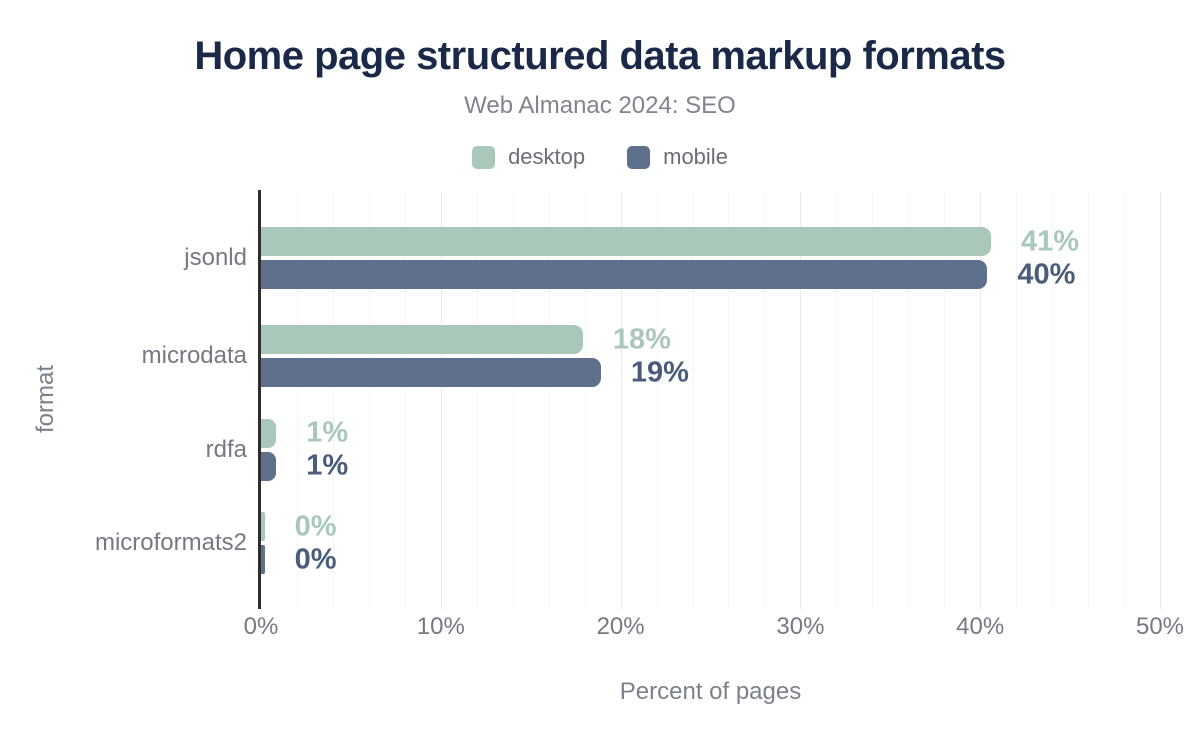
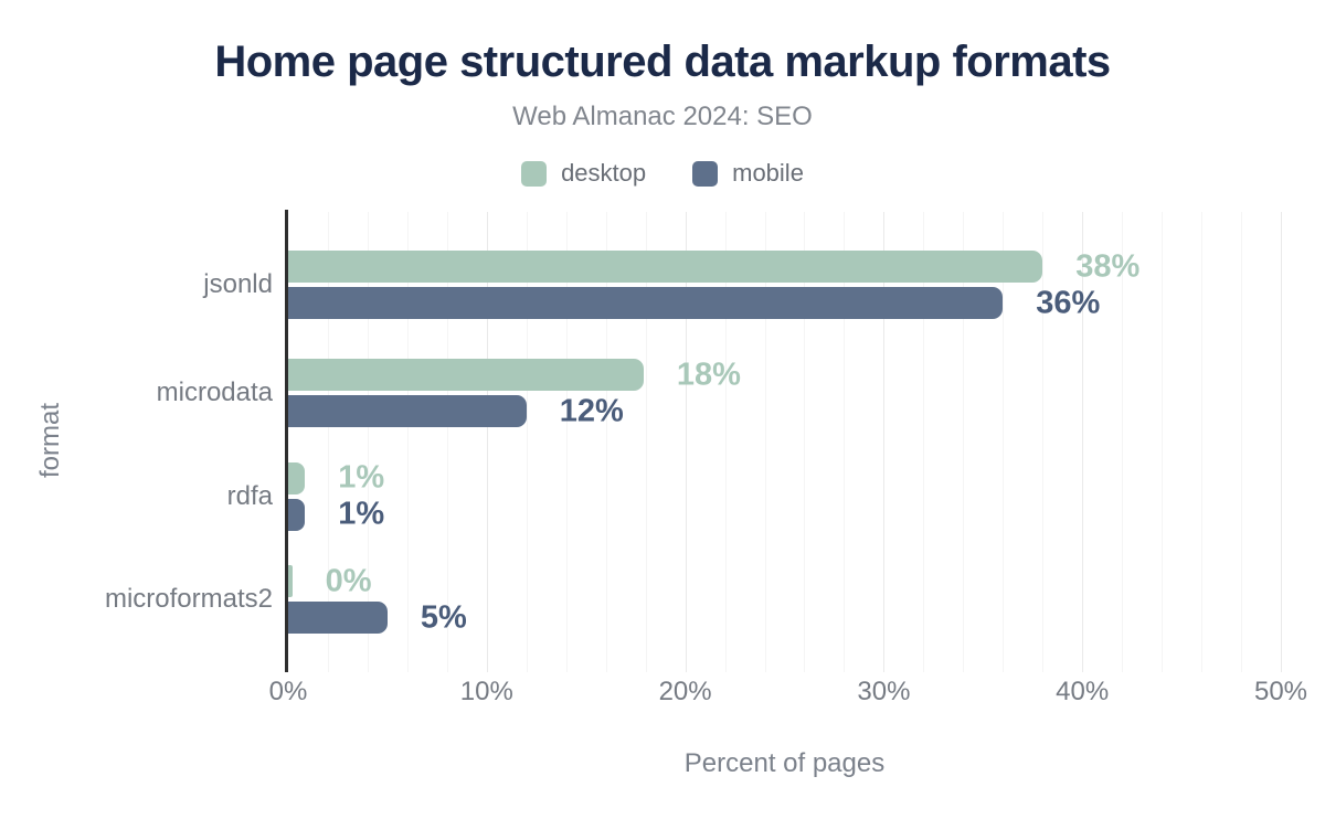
desktop/jsonld: 41% -> 38%
mobile/jsonld: 40% -> 36%
mobile/microdata: 19% -> 12%
mobile/microformats2: 0% -> 5%
